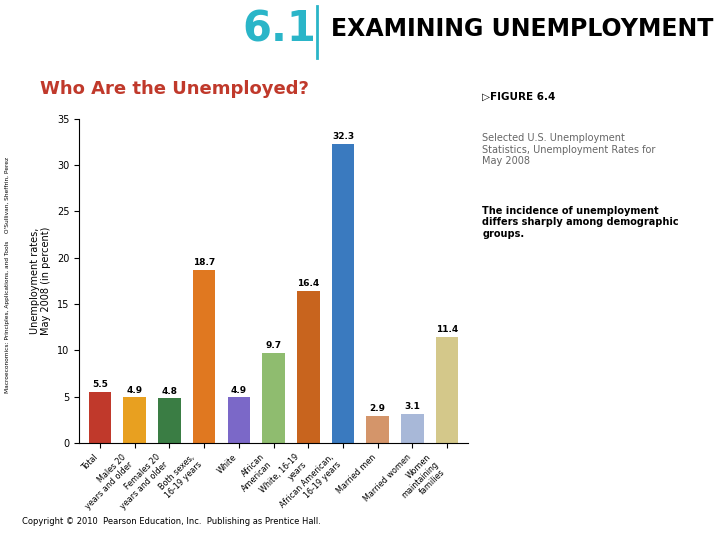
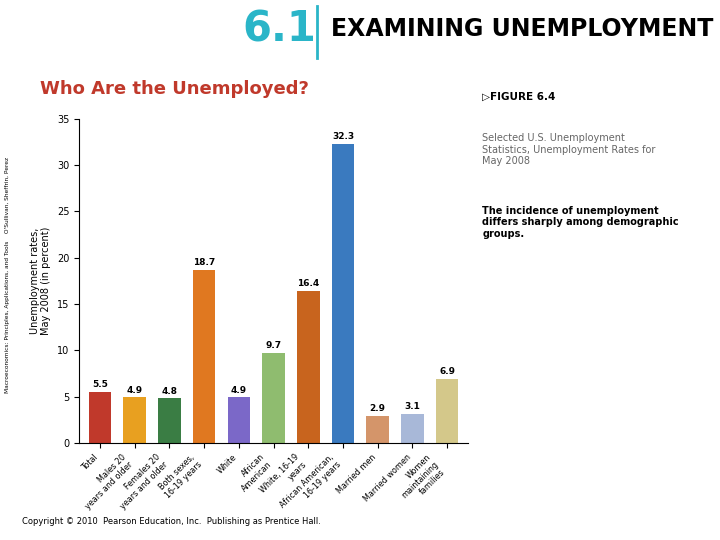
Women maintaining families: 11.4 -> 6.9
